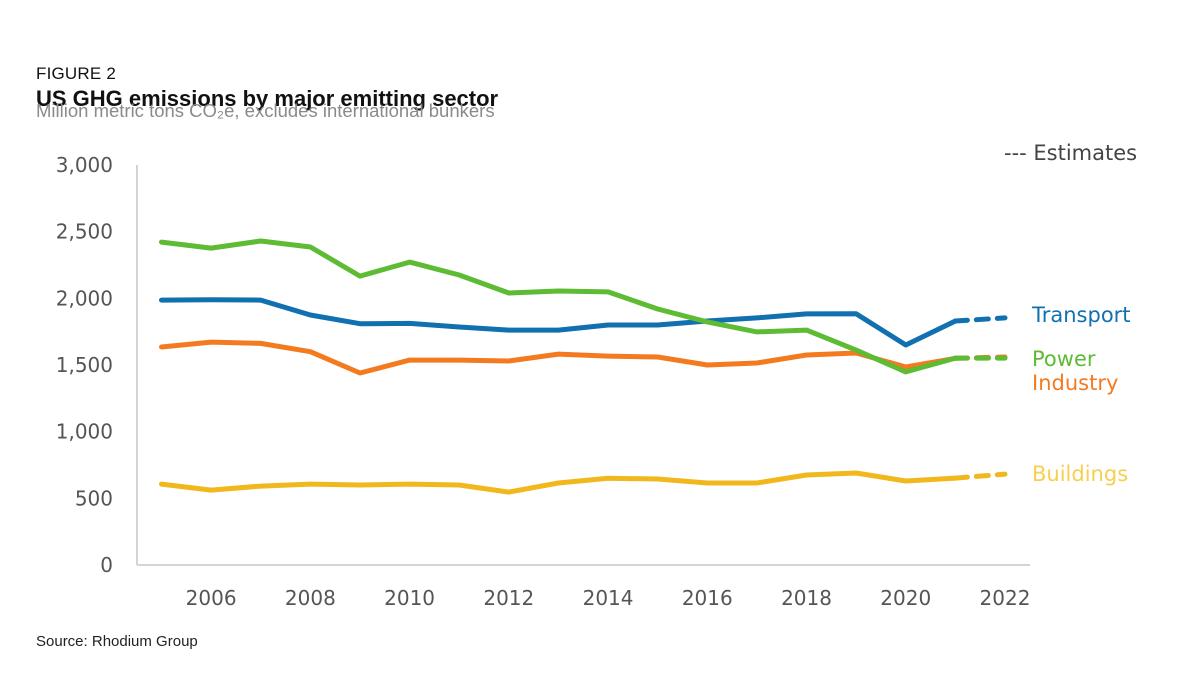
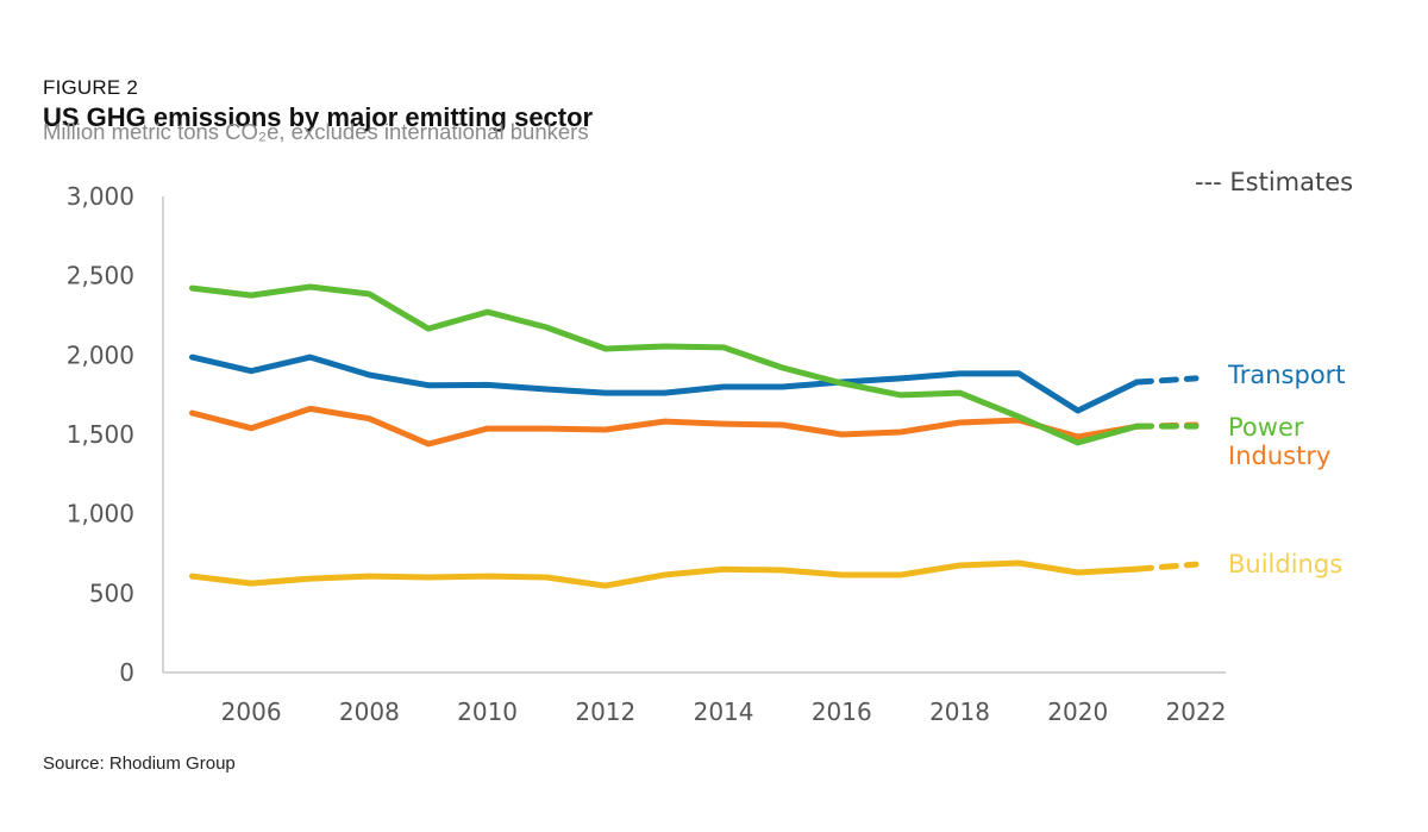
Transport/2006: 1990 -> 1900
Industry/2006: 1670 -> 1540
